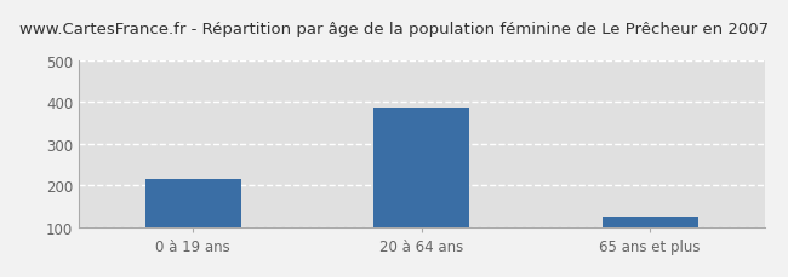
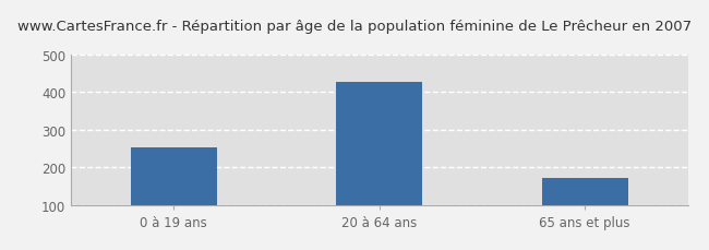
0 à 19 ans: 215 -> 252
20 à 64 ans: 385 -> 425
65 ans et plus: 125 -> 172
